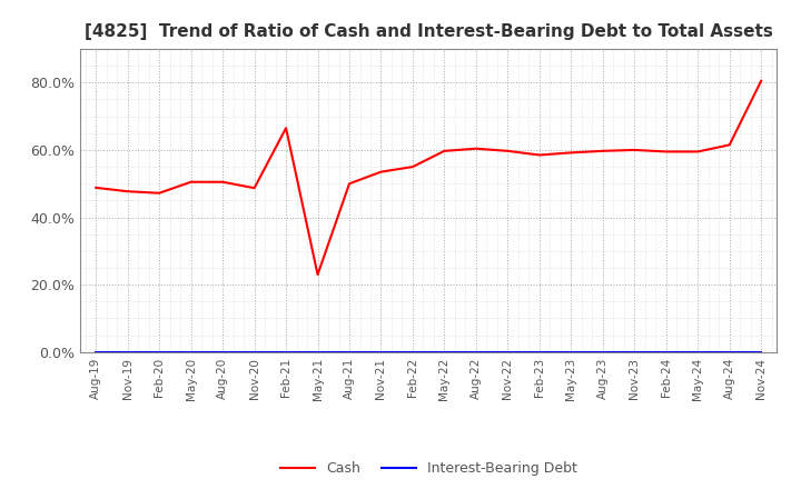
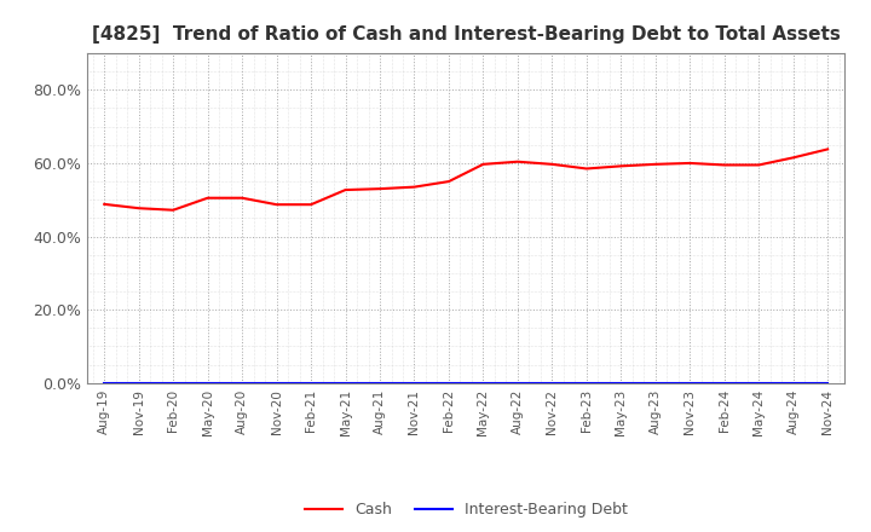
Cash/Feb-21: 66.5% -> 48.7%
Cash/May-21: 23.0% -> 52.7%
Cash/Aug-21: 50.0% -> 53.0%
Cash/Nov-24: 80.5% -> 63.8%
